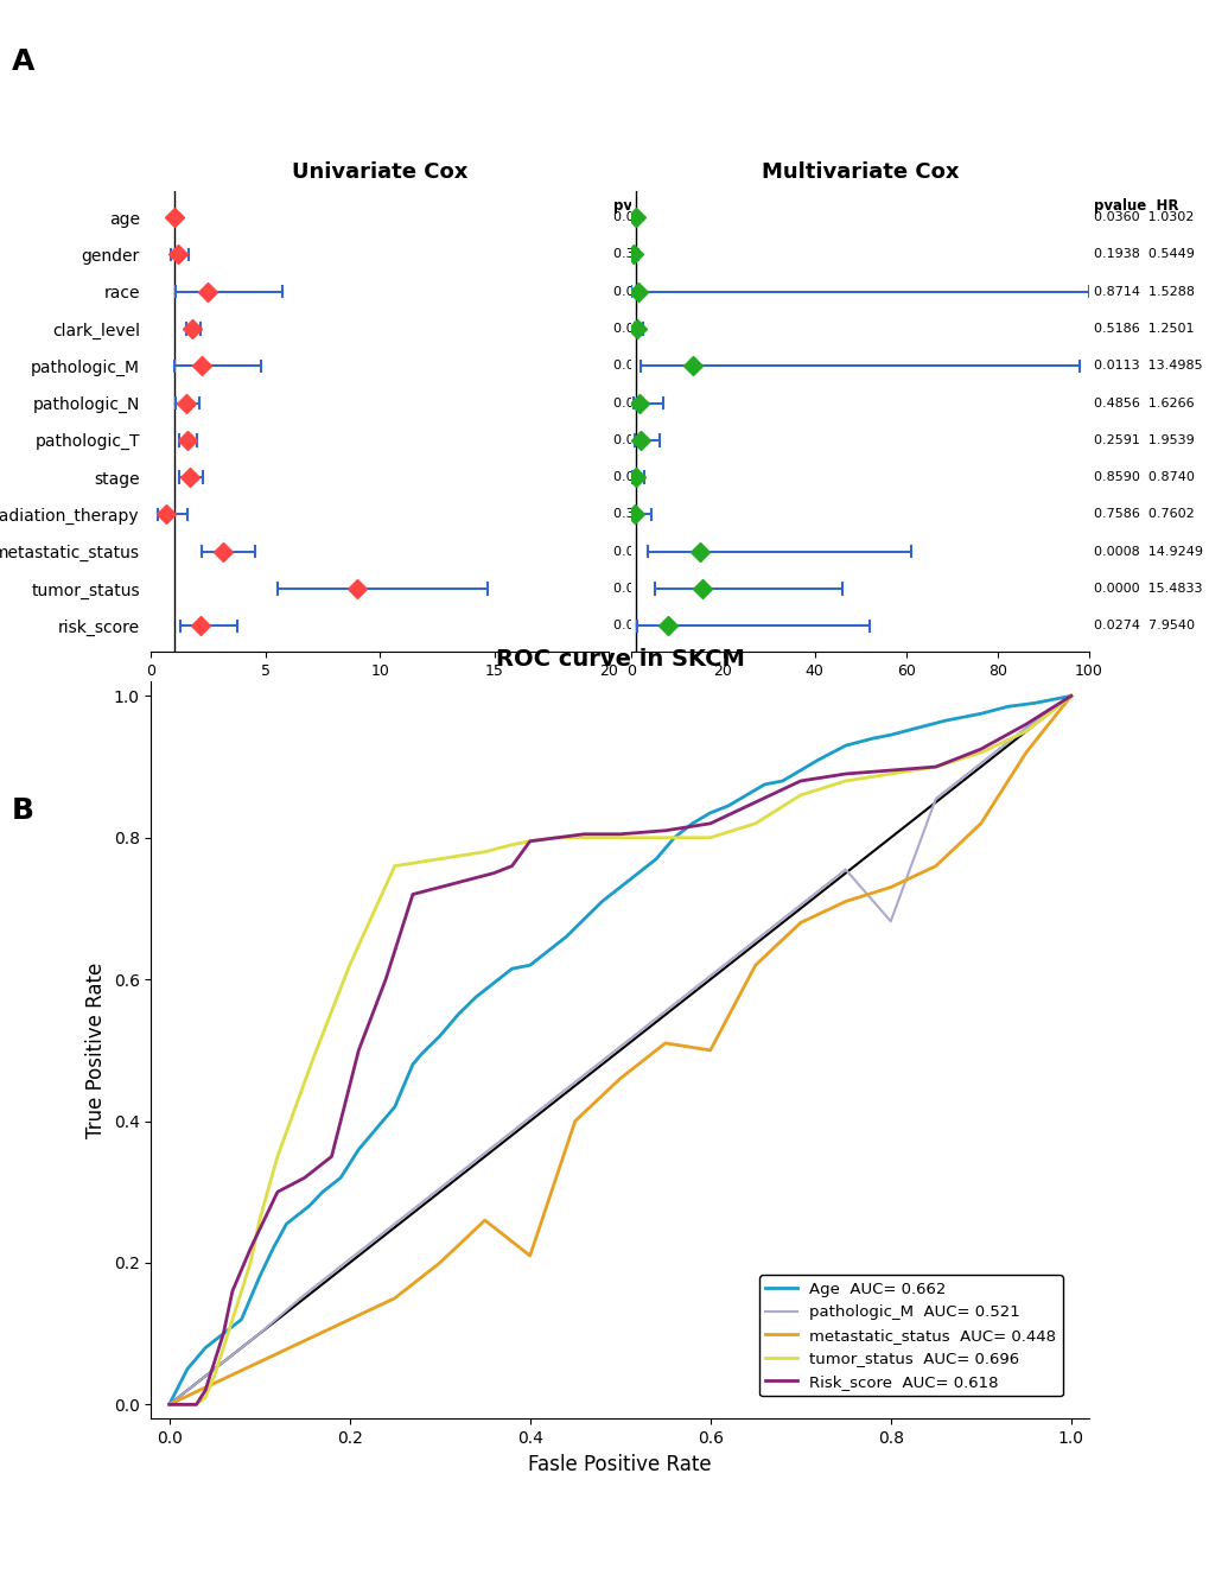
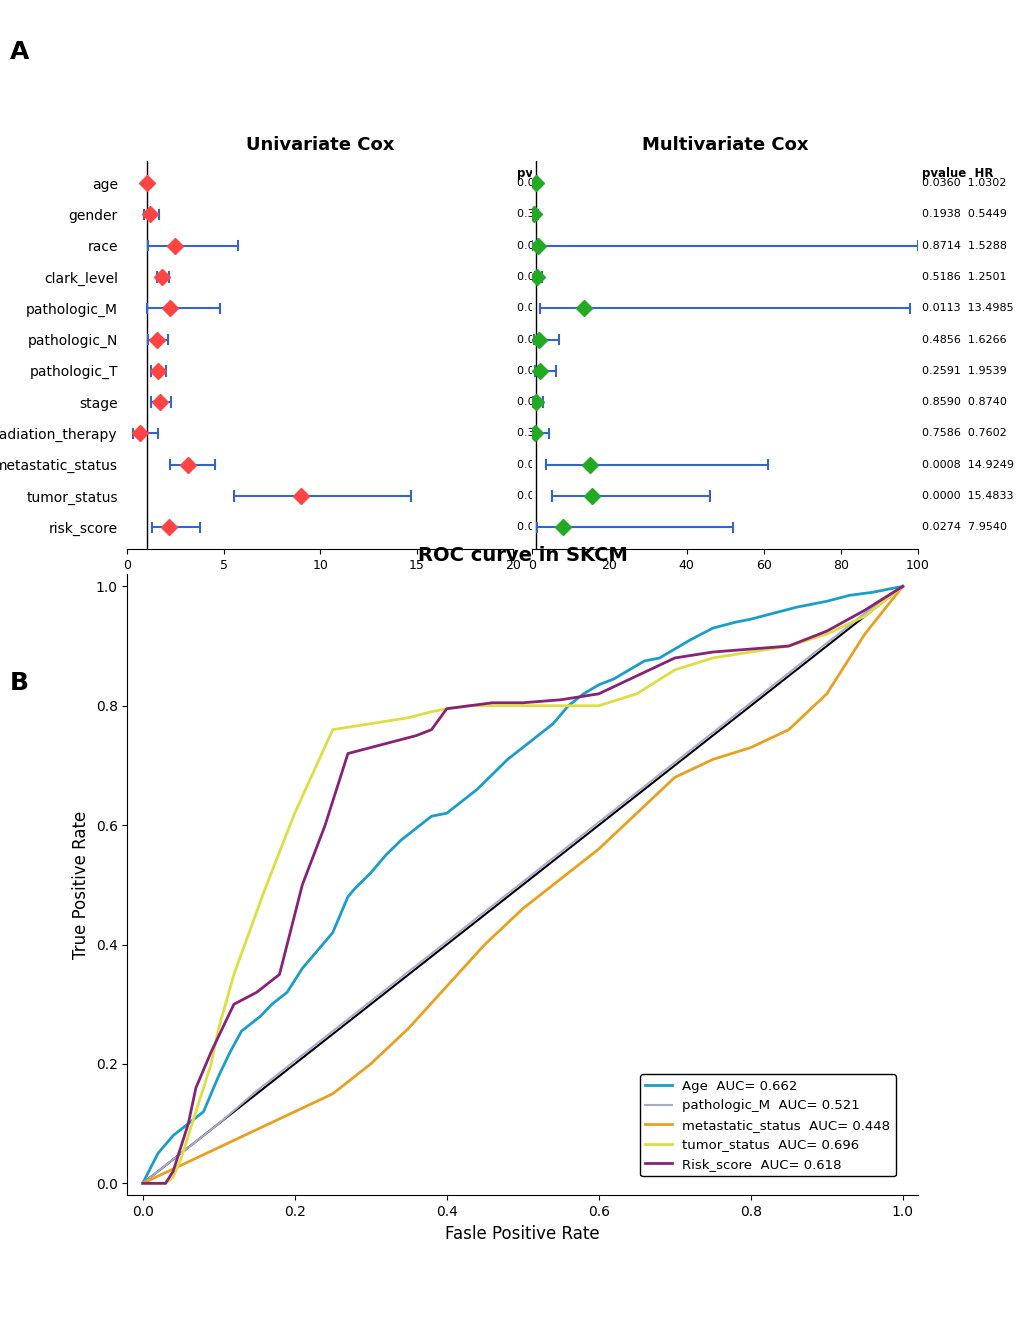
metastatic_status AUC= 0.448/0.4: 0.21 -> 0.33
metastatic_status AUC= 0.448/0.6: 0.50 -> 0.56
pathologic_M AUC= 0.521/0.8: 0.682 -> 0.805
